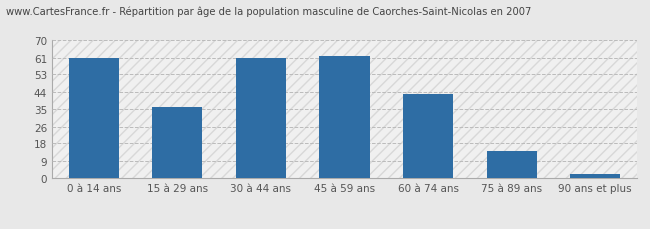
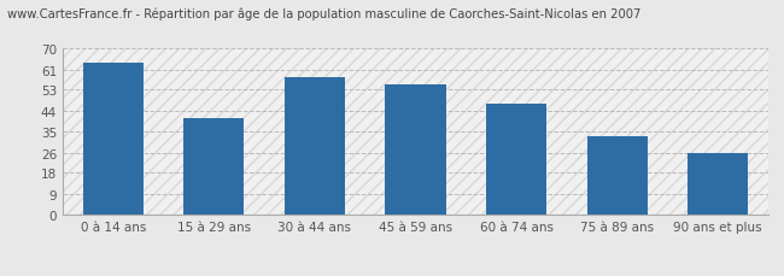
0 à 14 ans: 61 -> 64
15 à 29 ans: 36 -> 41
30 à 44 ans: 61 -> 58
45 à 59 ans: 62 -> 55
60 à 74 ans: 43 -> 47
75 à 89 ans: 14 -> 33
90 ans et plus: 2 -> 26
